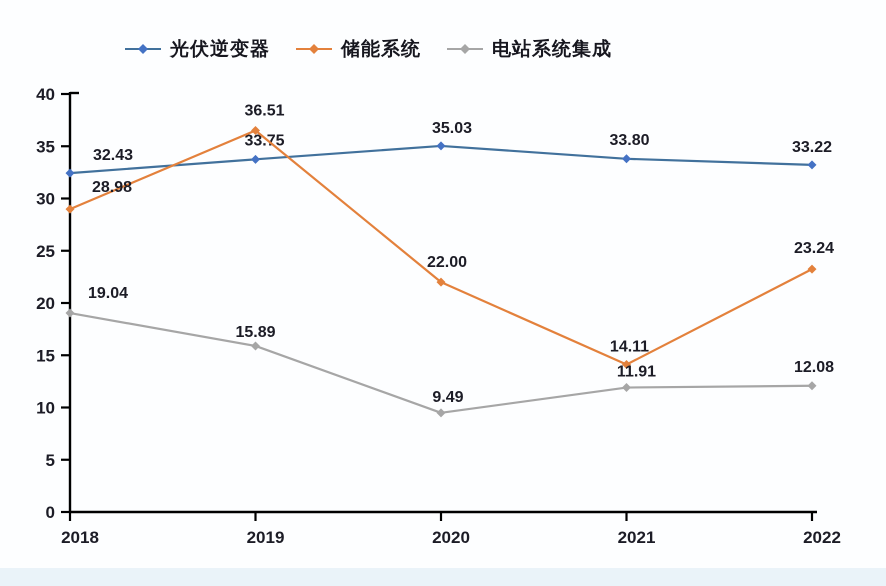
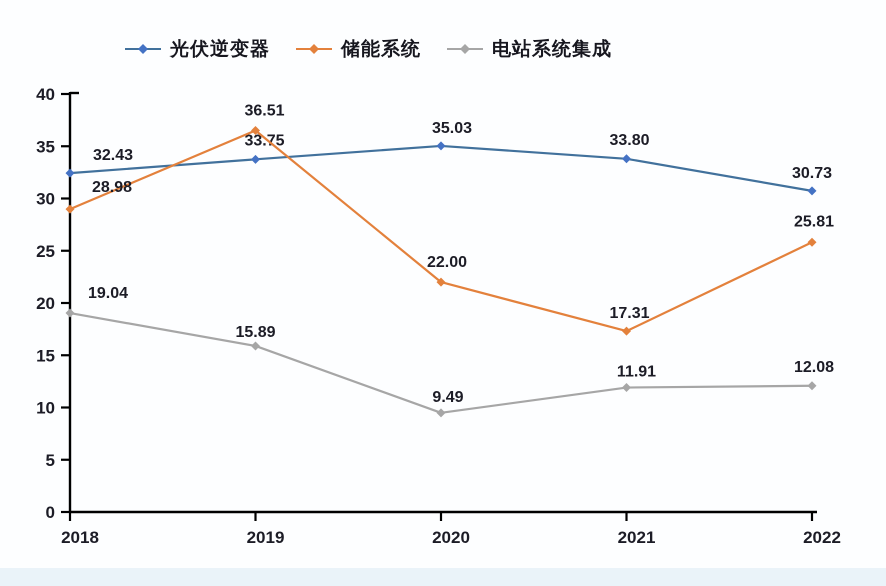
储能系统/2021: 14.11 -> 17.31
光伏逆变器/2022: 33.22 -> 30.73
储能系统/2022: 23.24 -> 25.81
